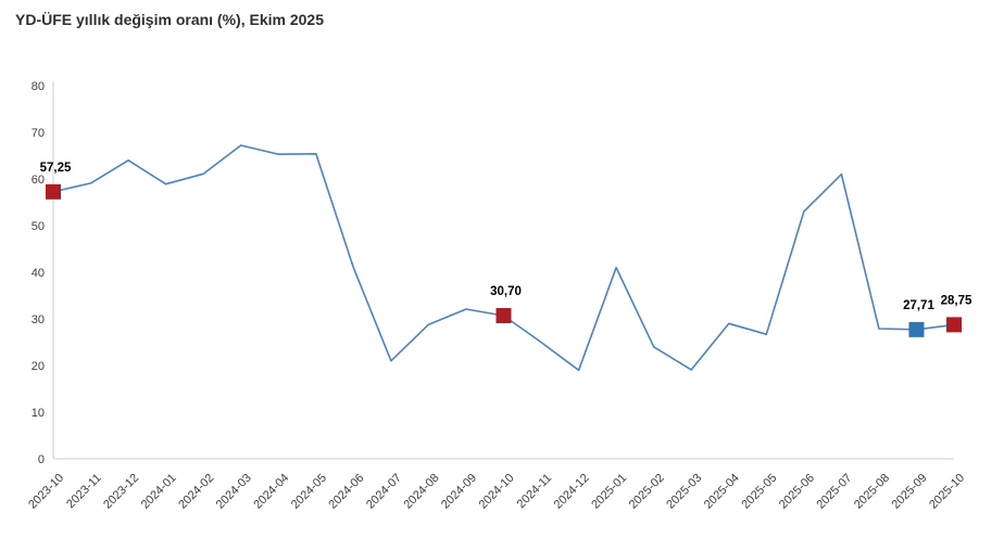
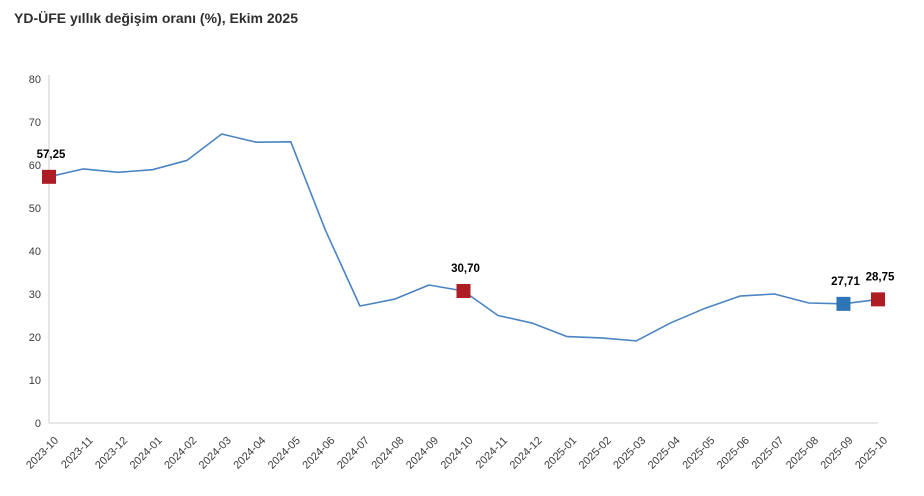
2023-12: 64 -> 58
2024-06: 41 -> 45
2024-07: 21 -> 27
2024-12: 19 -> 23
2025-01: 41 -> 20
2025-02: 24 -> 20
2025-04: 29 -> 23
2025-06: 53 -> 30
2025-07: 61 -> 30
